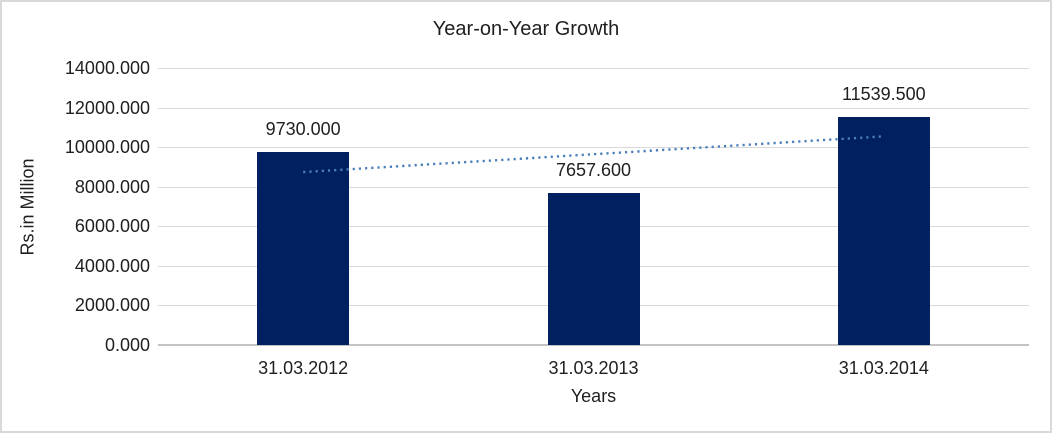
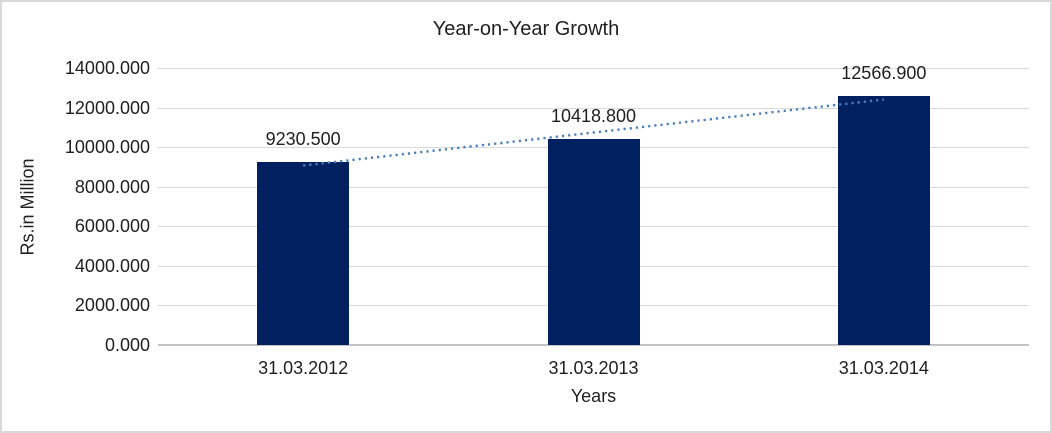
31.03.2012: 9730.000 -> 9230.500
31.03.2013: 7657.600 -> 10418.800
31.03.2014: 11539.500 -> 12566.900
